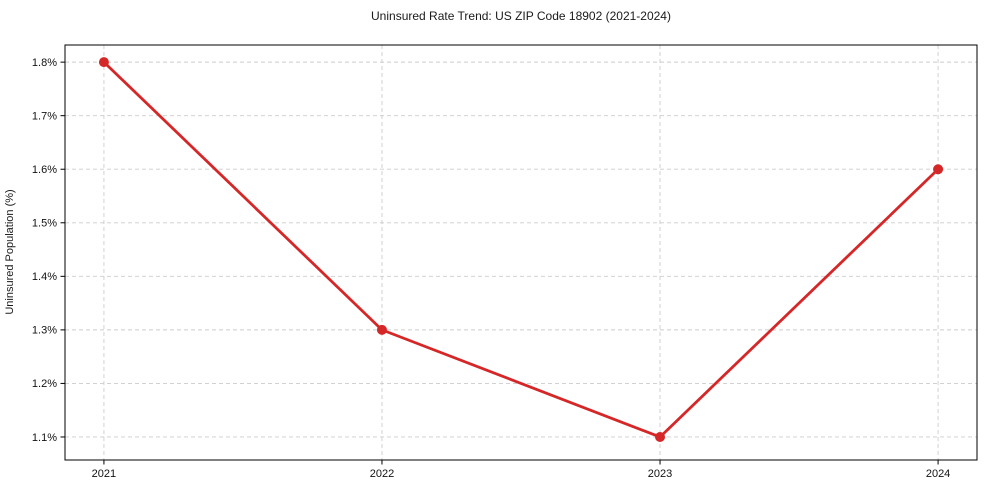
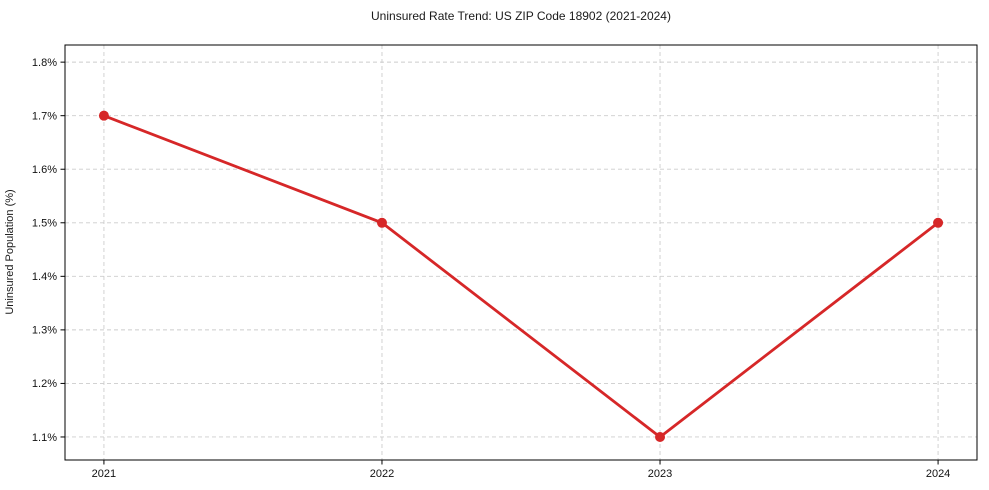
2021: 1.8% -> 1.7%
2022: 1.3% -> 1.5%
2024: 1.6% -> 1.5%
